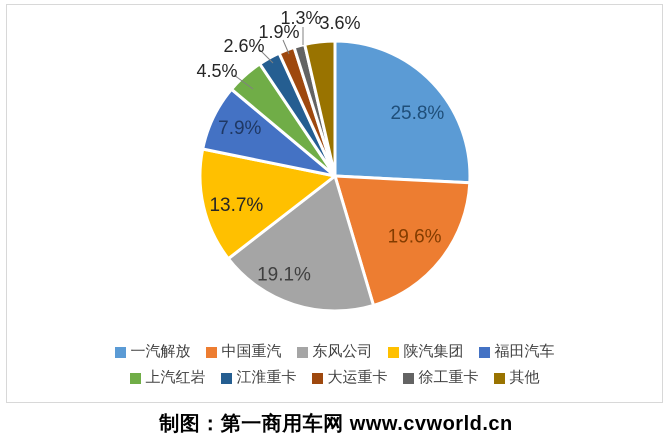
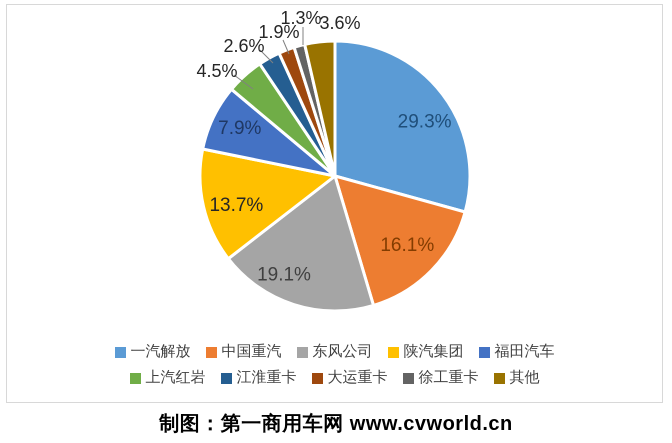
一汽解放: 25.8% -> 29.3%
中国重汽: 19.6% -> 16.1%
